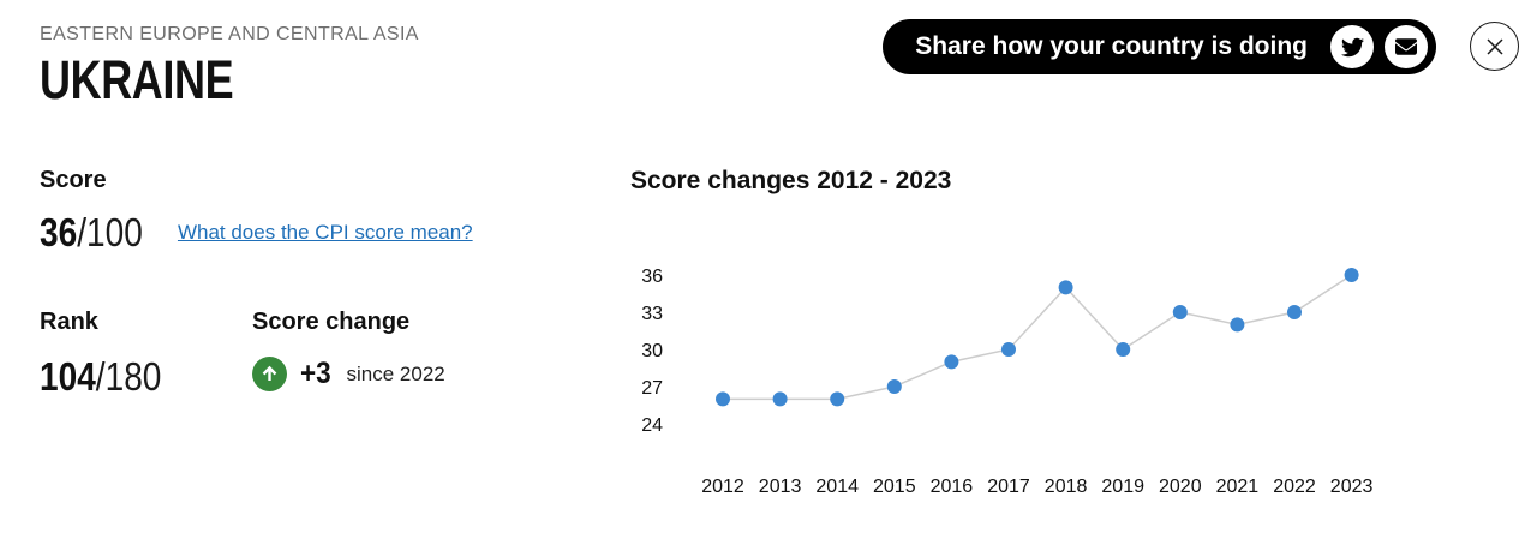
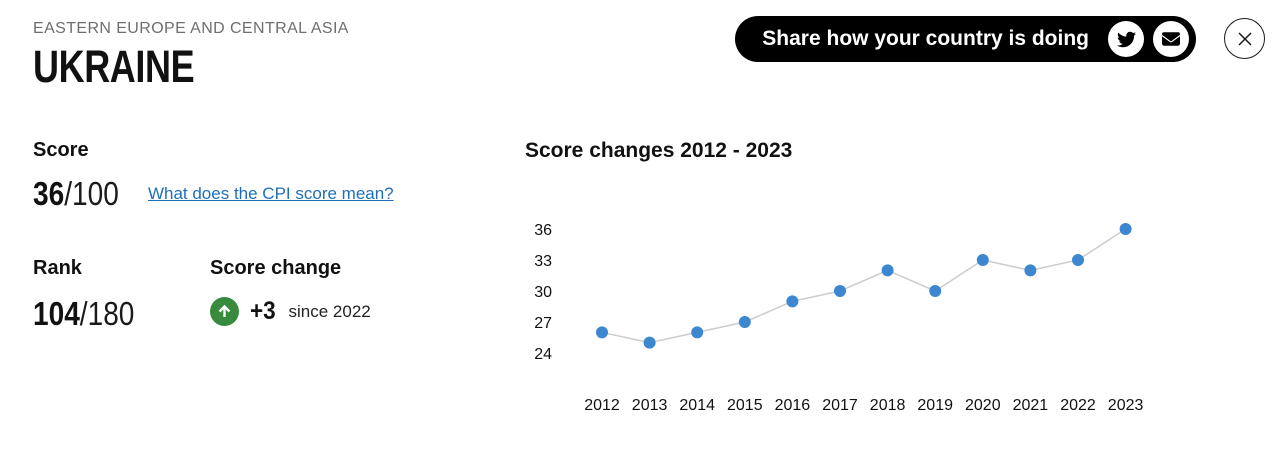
2013: 26 -> 25
2018: 35 -> 32
